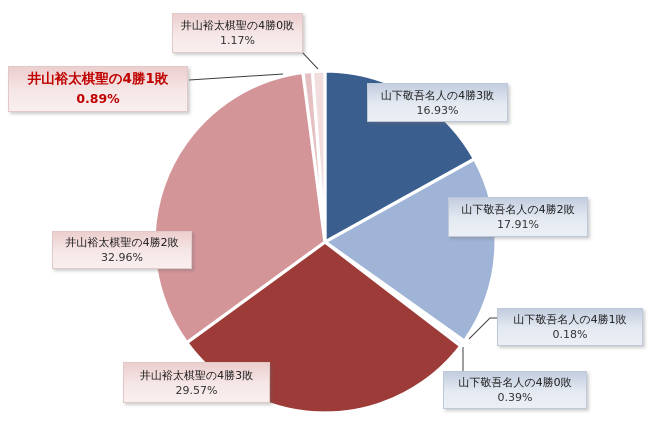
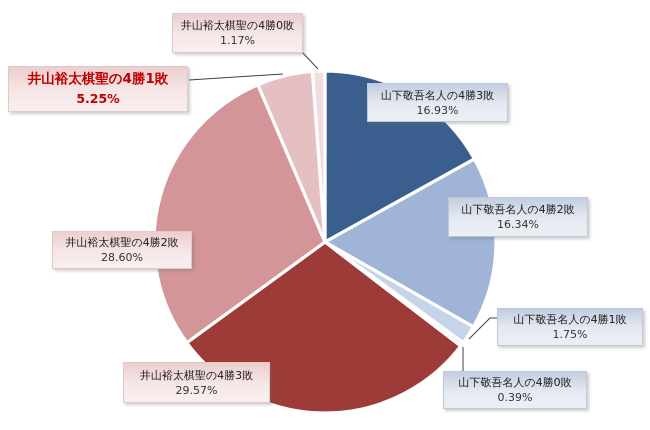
山下敬吾名人の4勝2敗: 17.91% -> 16.34%
山下敬吾名人の4勝1敗: 0.18% -> 1.75%
井山裕太棋聖の4勝2敗: 32.96% -> 28.60%
井山裕太棋聖の4勝1敗: 0.89% -> 5.25%
